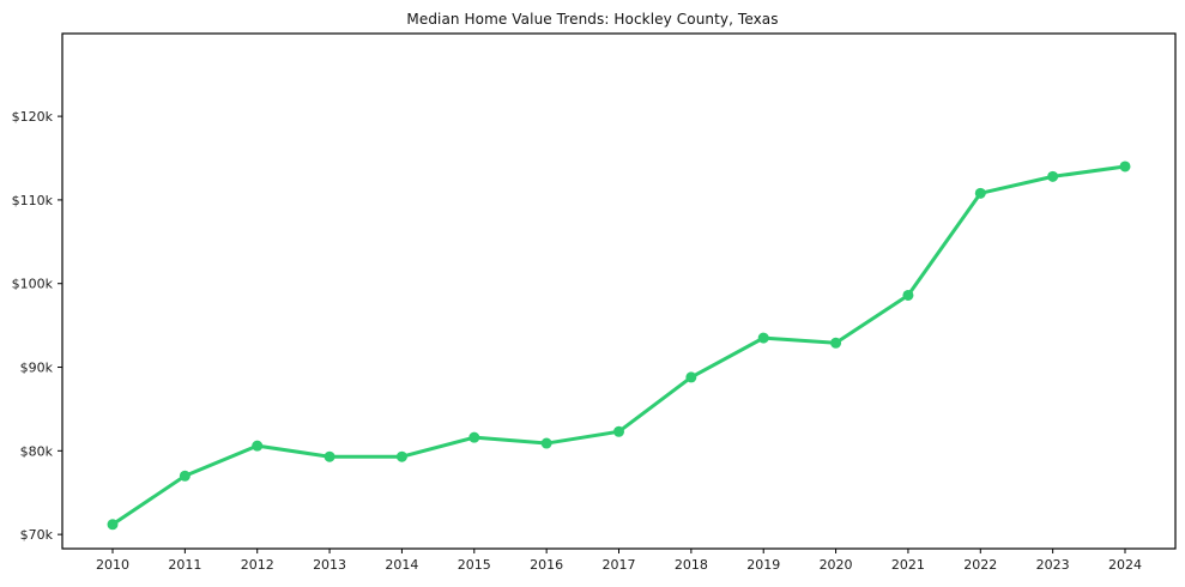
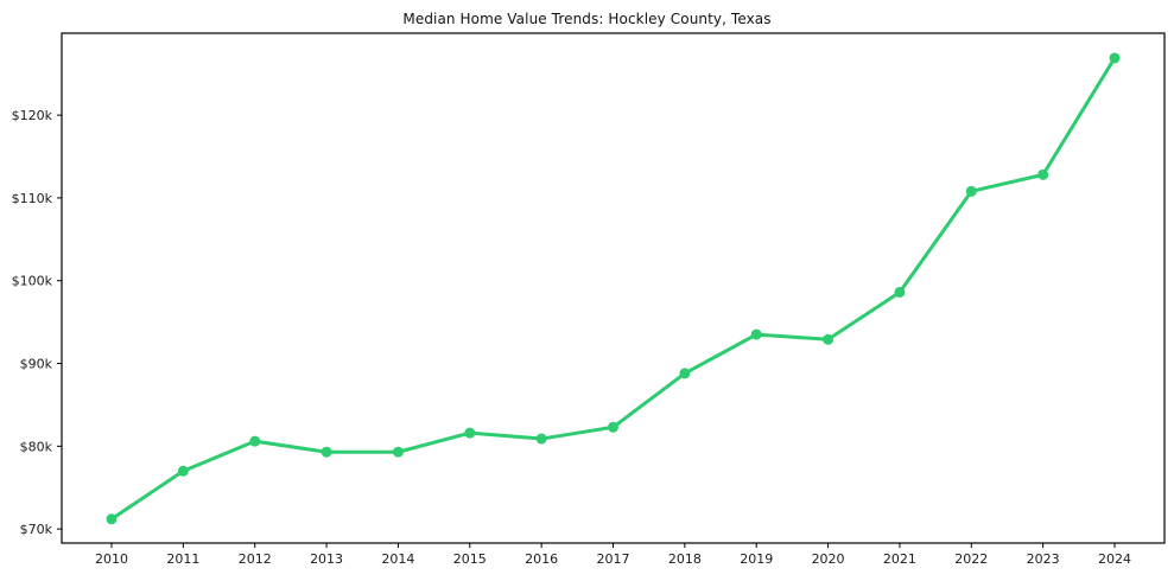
2024: $114k -> $127k
